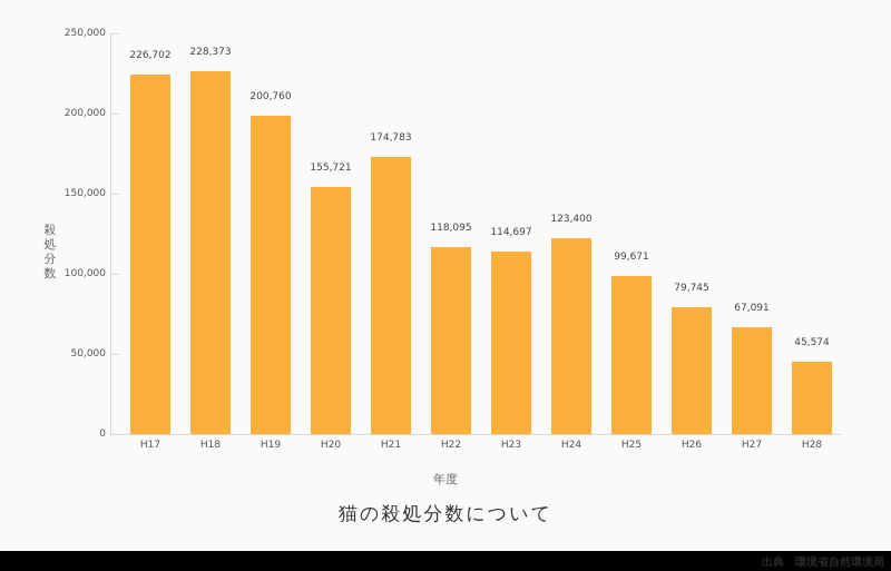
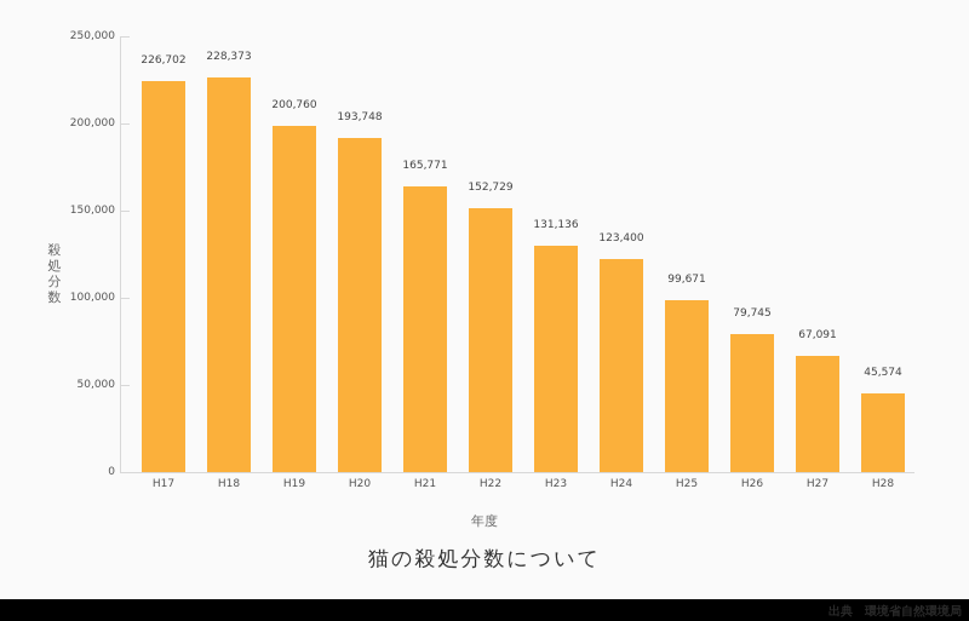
H20: 155,721 -> 193,748
H21: 174,783 -> 165,771
H22: 118,095 -> 152,729
H23: 114,697 -> 131,136
